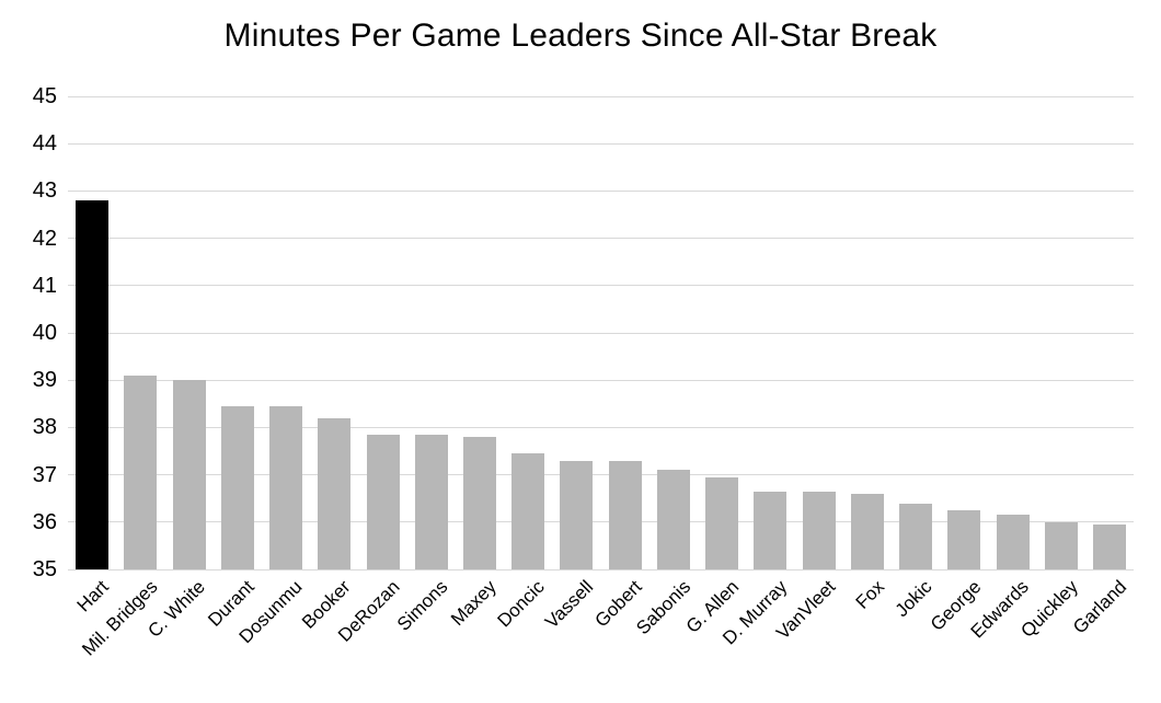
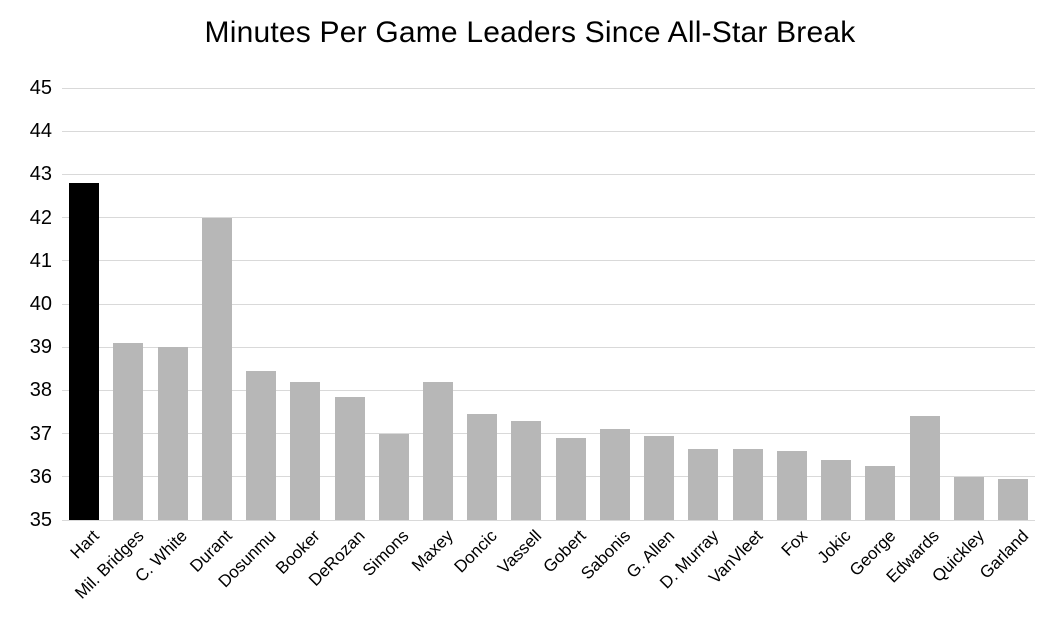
Durant: 38.5 -> 42.0
Simons: 37.9 -> 37.0
Maxey: 37.8 -> 38.2
Gobert: 37.3 -> 36.9
Edwards: 36.1 -> 37.4
